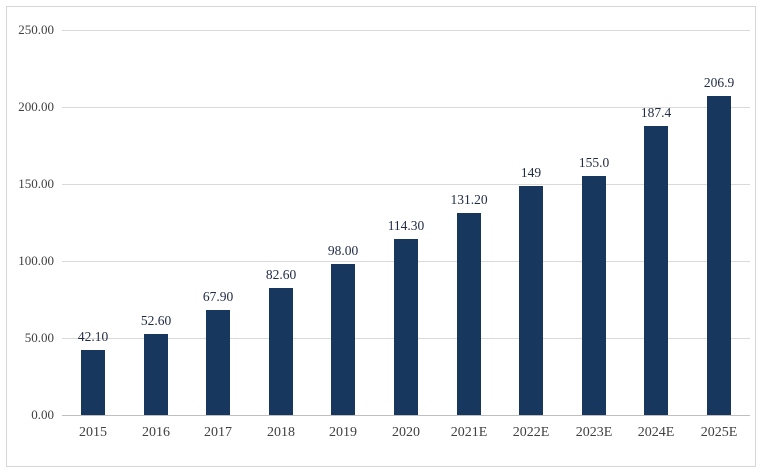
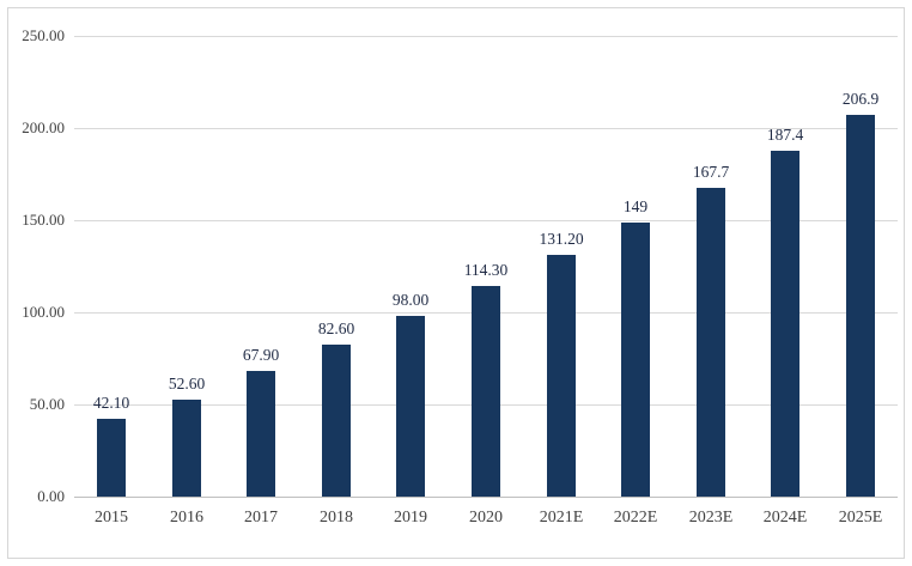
2023E: 155.0 -> 167.7
